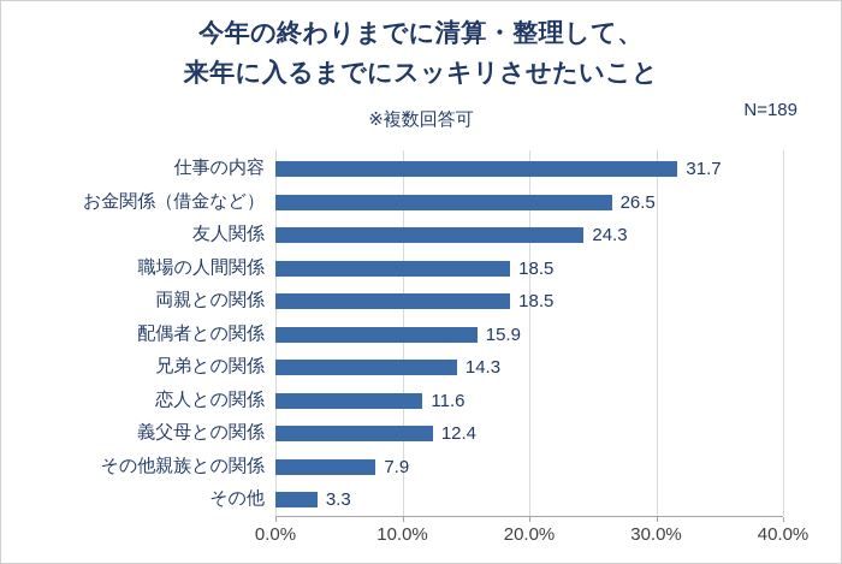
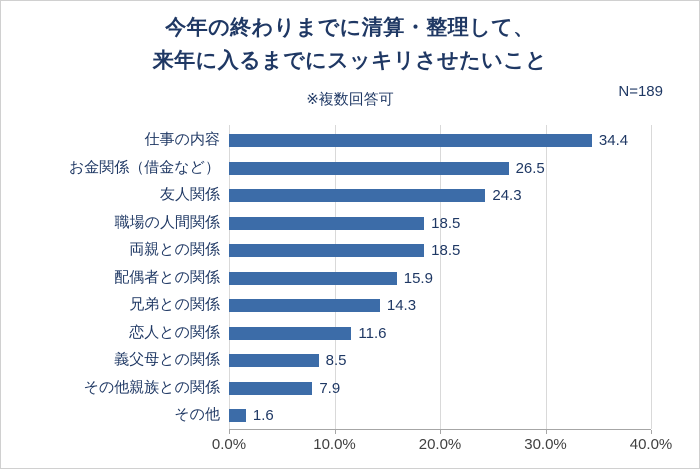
仕事の内容: 31.7 -> 34.4
義父母との関係: 12.4 -> 8.5
その他: 3.3 -> 1.6
